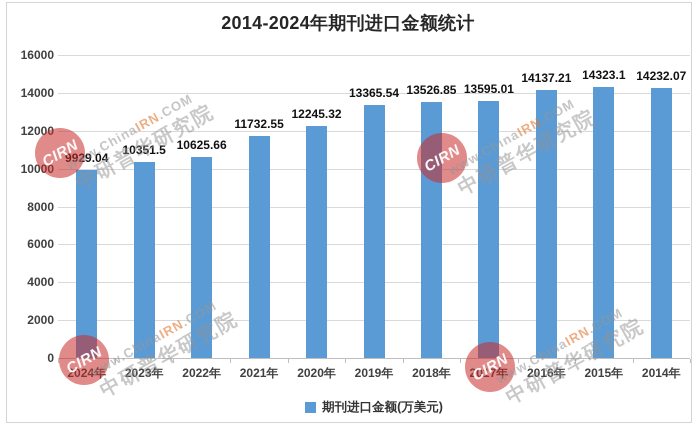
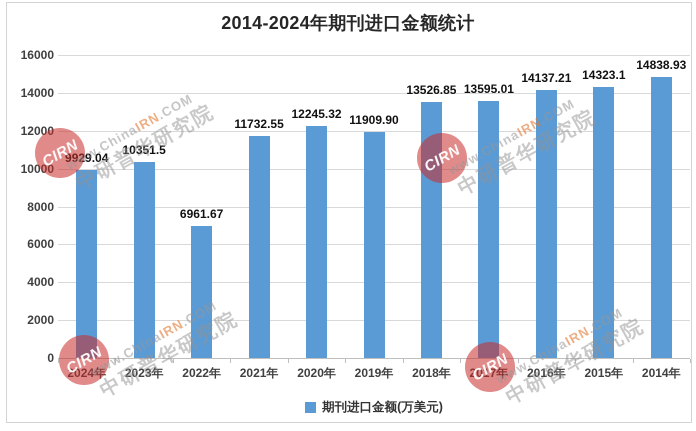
2022年: 10625.66 -> 6961.67
2019年: 13365.54 -> 11909.90
2014年: 14232.07 -> 14838.93
